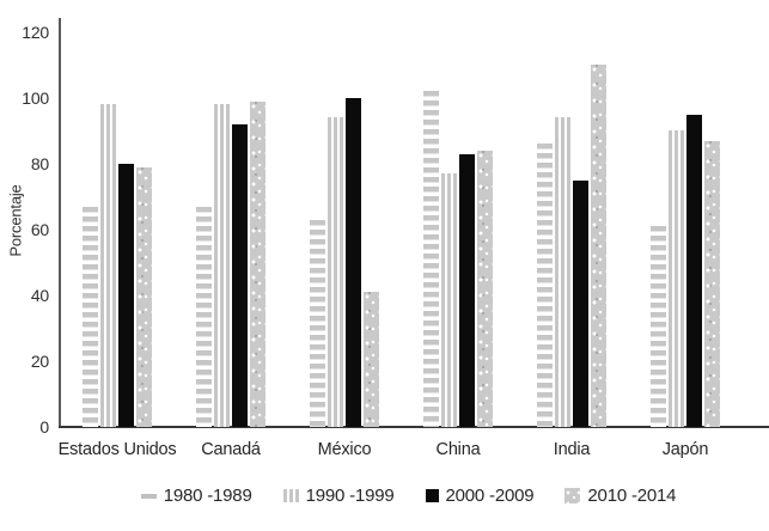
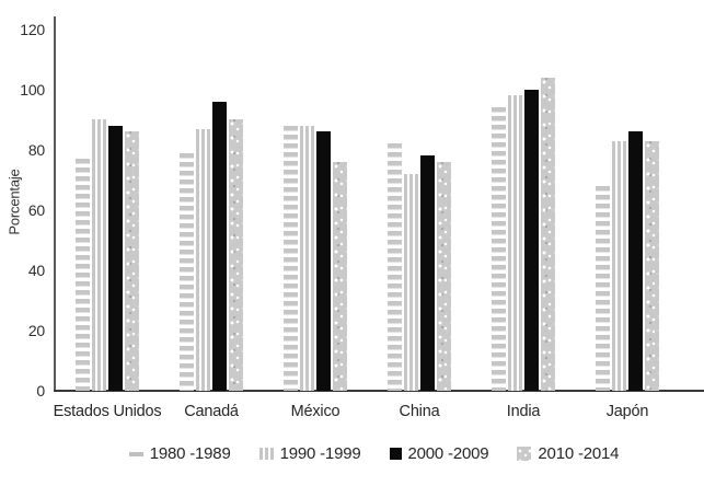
1980 -1989/Estados Unidos: 67 -> 77
1990 -1999/Estados Unidos: 98 -> 90
2000 -2009/Estados Unidos: 80 -> 88
2010 -2014/Estados Unidos: 79 -> 86
1980 -1989/Canadá: 67 -> 79
1990 -1999/Canadá: 98 -> 87
2000 -2009/Canadá: 92 -> 96
2010 -2014/Canadá: 99 -> 90
1980 -1989/México: 63 -> 88
1990 -1999/México: 94 -> 88
2000 -2009/México: 100 -> 86
2010 -2014/México: 41 -> 76
1980 -1989/China: 102 -> 82
1990 -1999/China: 77 -> 72
2000 -2009/China: 83 -> 78
2010 -2014/China: 84 -> 76
1980 -1989/India: 86 -> 94
1990 -1999/India: 94 -> 98
2000 -2009/India: 75 -> 100
2010 -2014/India: 110 -> 104
1980 -1989/Japón: 61 -> 68
1990 -1999/Japón: 90 -> 83
2000 -2009/Japón: 95 -> 86
2010 -2014/Japón: 87 -> 83
